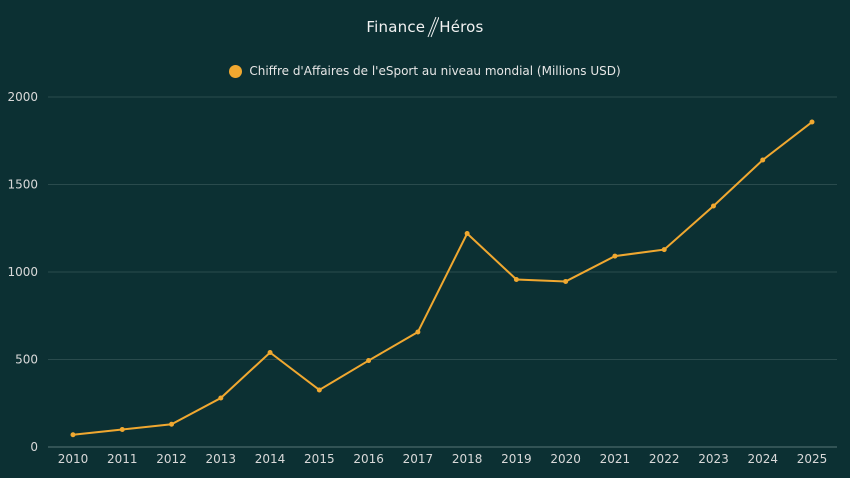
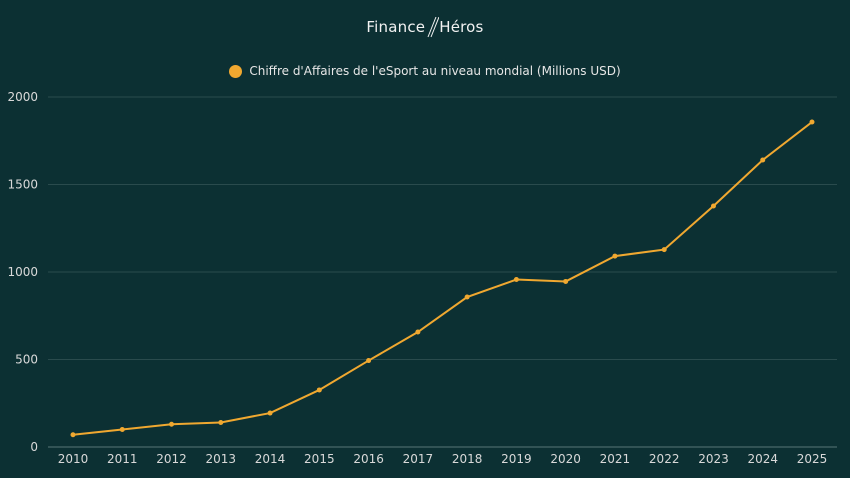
2013: 280 -> 140
2014: 540 -> 190
2018: 1220 -> 860
